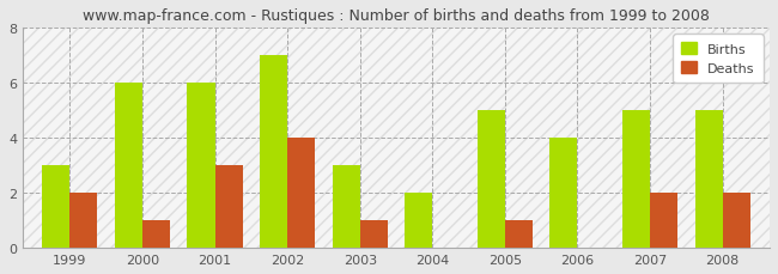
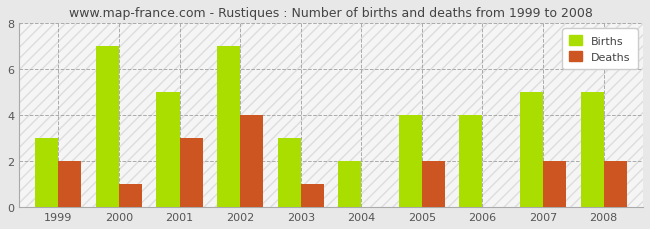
Births/2000: 6 -> 7
Births/2001: 6 -> 5
Births/2005: 5 -> 4
Deaths/2005: 1 -> 2
